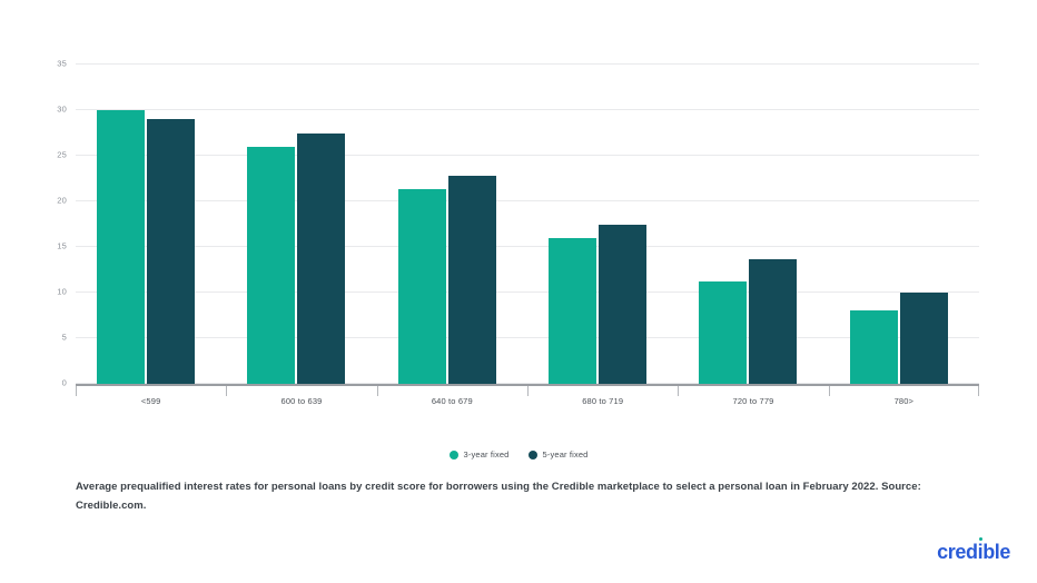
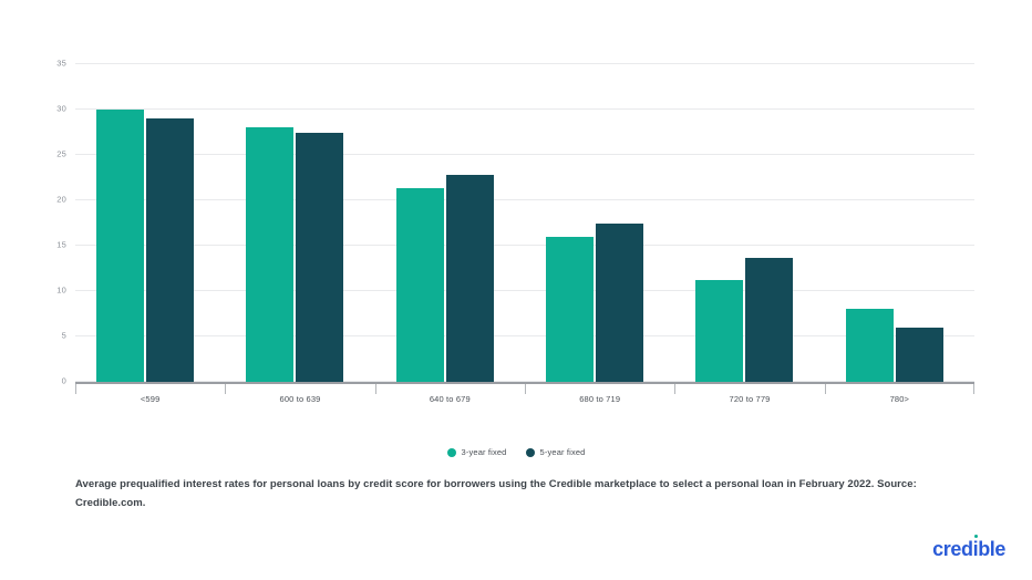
3-year fixed/600 to 639: 26 -> 28
5-year fixed/780>: 10 -> 6
